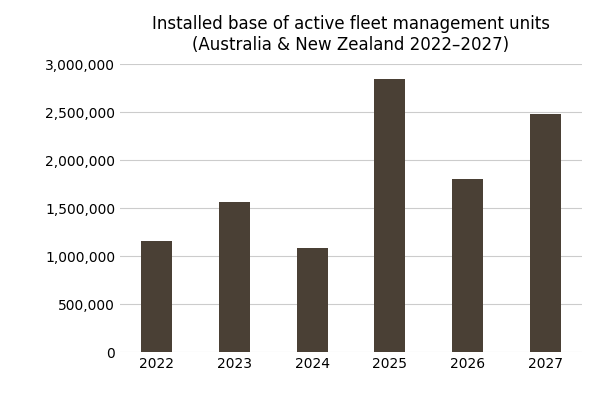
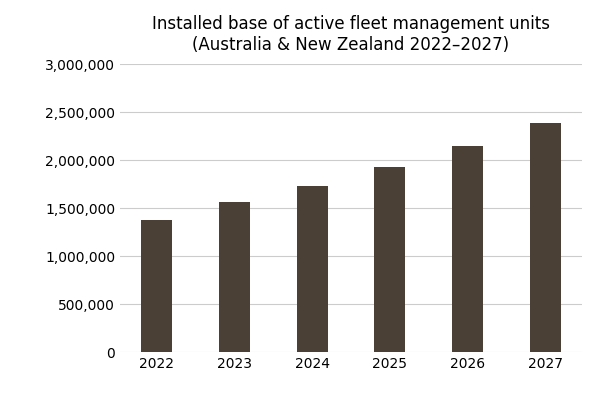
2022: 1,160,000 -> 1,380,000
2024: 1,080,000 -> 1,730,000
2025: 2,840,000 -> 1,930,000
2026: 1,800,000 -> 2,150,000
2027: 2,480,000 -> 2,390,000
